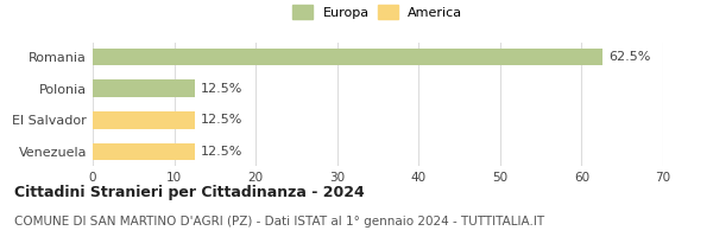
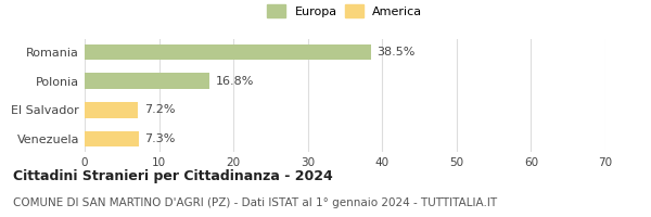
Romania: 62.5% -> 38.5%
Polonia: 12.5% -> 16.8%
El Salvador: 12.5% -> 7.2%
Venezuela: 12.5% -> 7.3%
